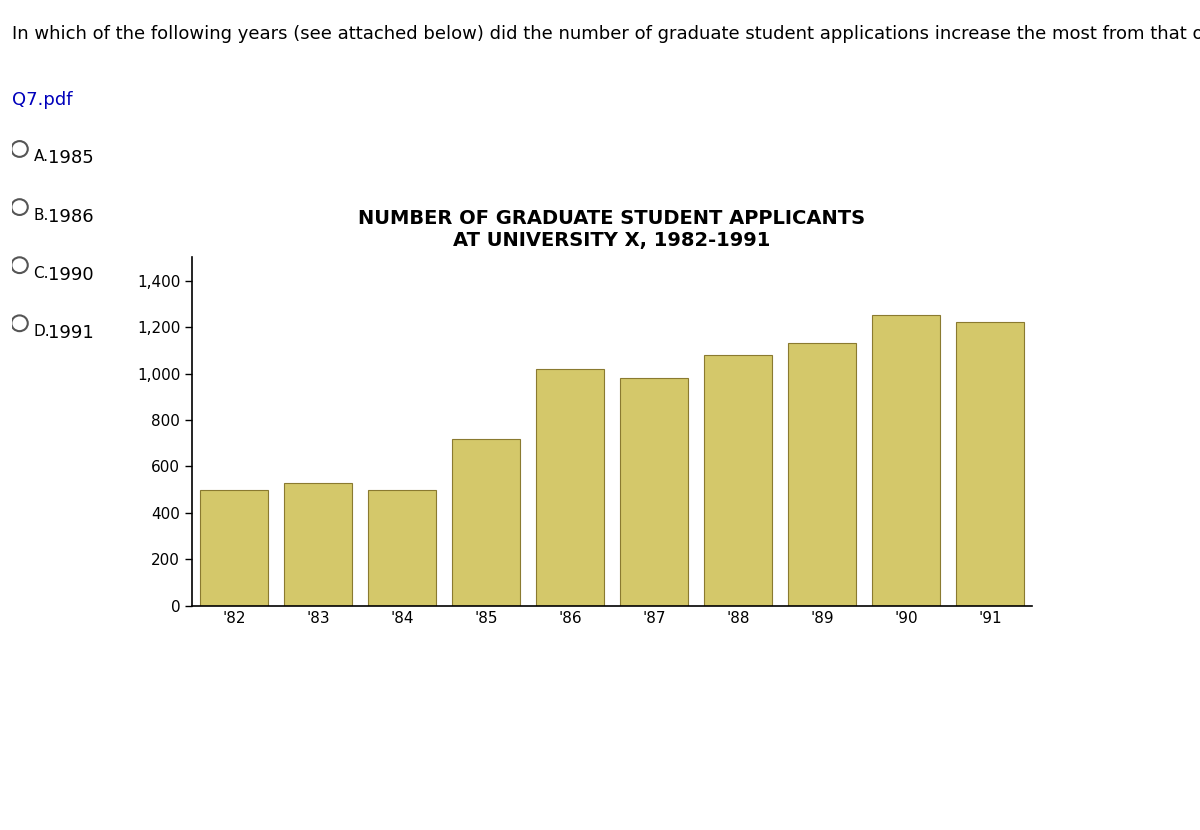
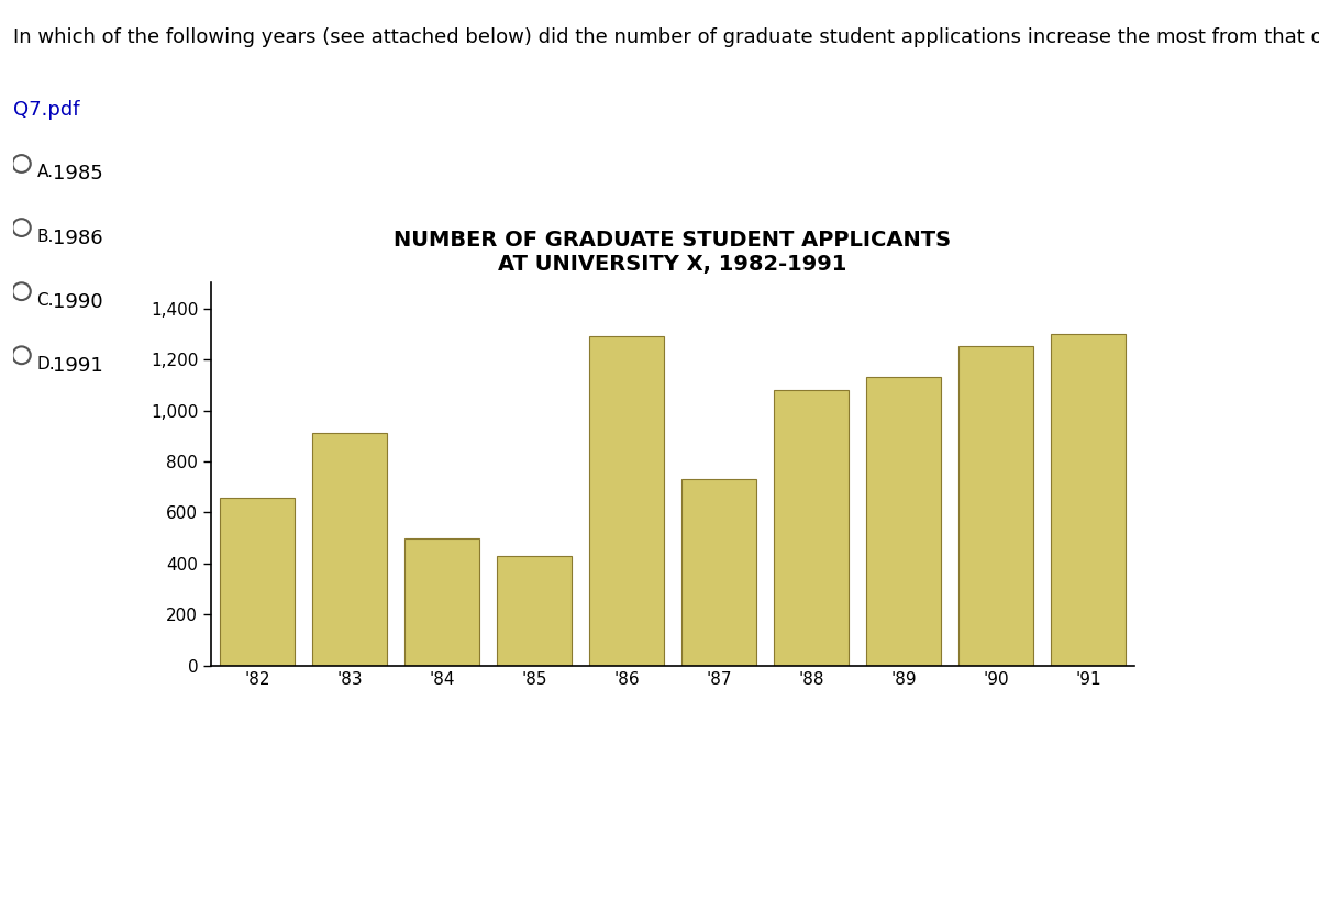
'82: 500 -> 660
'83: 530 -> 910
'85: 720 -> 430
'86: 1,020 -> 1,290
'87: 980 -> 730
'91: 1,220 -> 1,300
